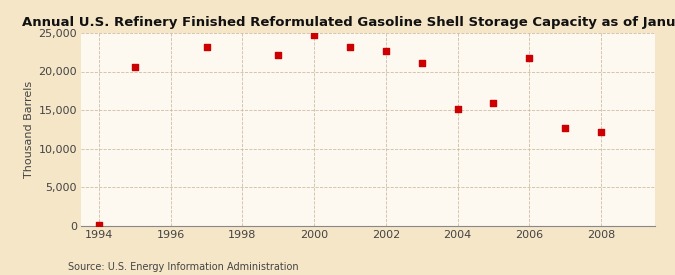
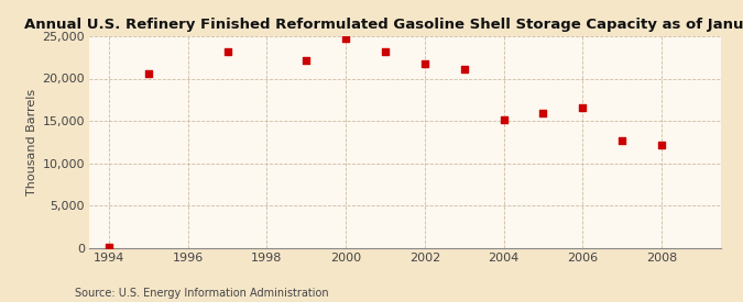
2002: 22,600 -> 21,700
2006: 21,800 -> 16,600
